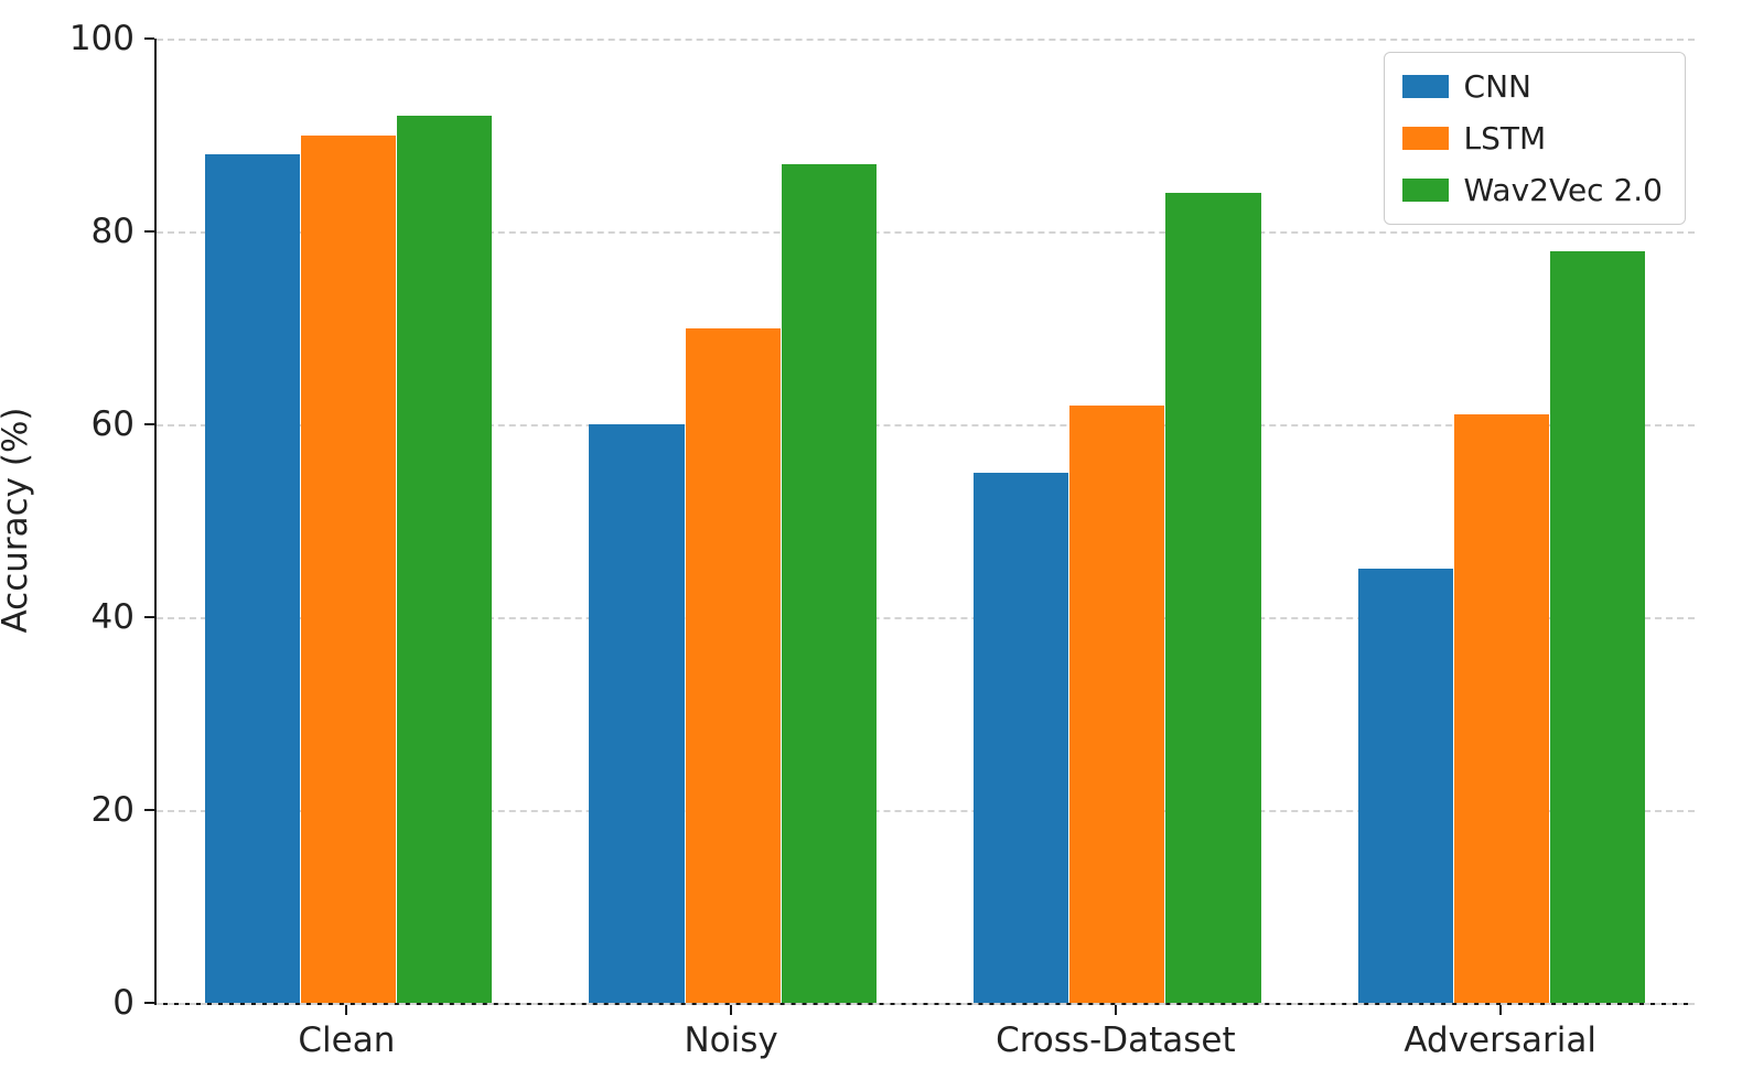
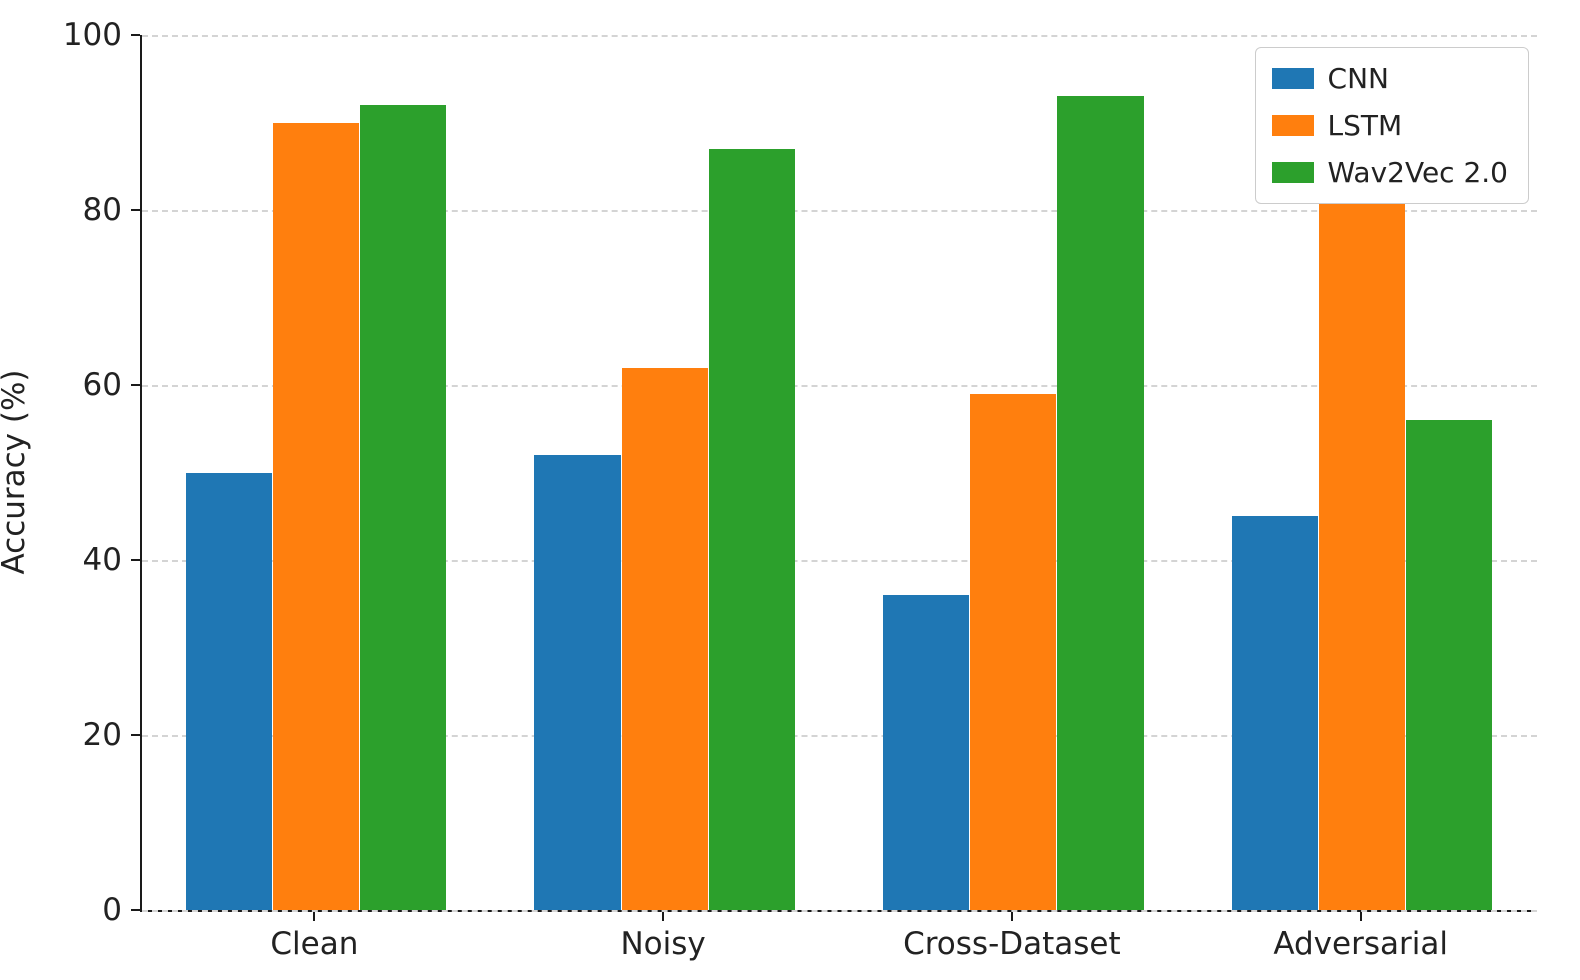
CNN/Clean: 88 -> 50
CNN/Noisy: 60 -> 52
LSTM/Noisy: 70 -> 62
CNN/Cross-Dataset: 55 -> 36
LSTM/Cross-Dataset: 62 -> 59
Wav2Vec 2.0/Cross-Dataset: 84 -> 93
LSTM/Adversarial: 61 -> 87
Wav2Vec 2.0/Adversarial: 78 -> 56
